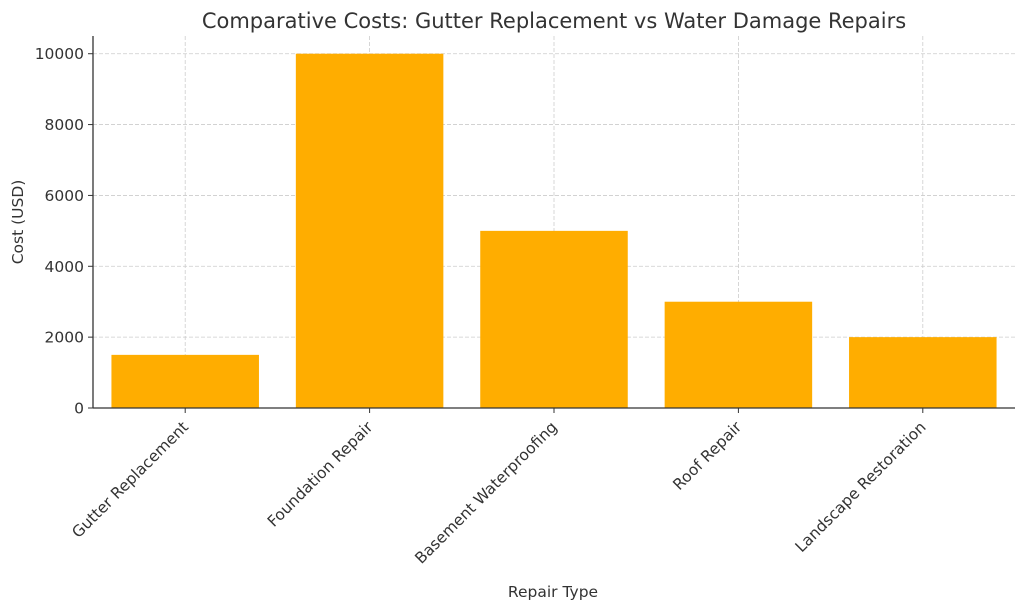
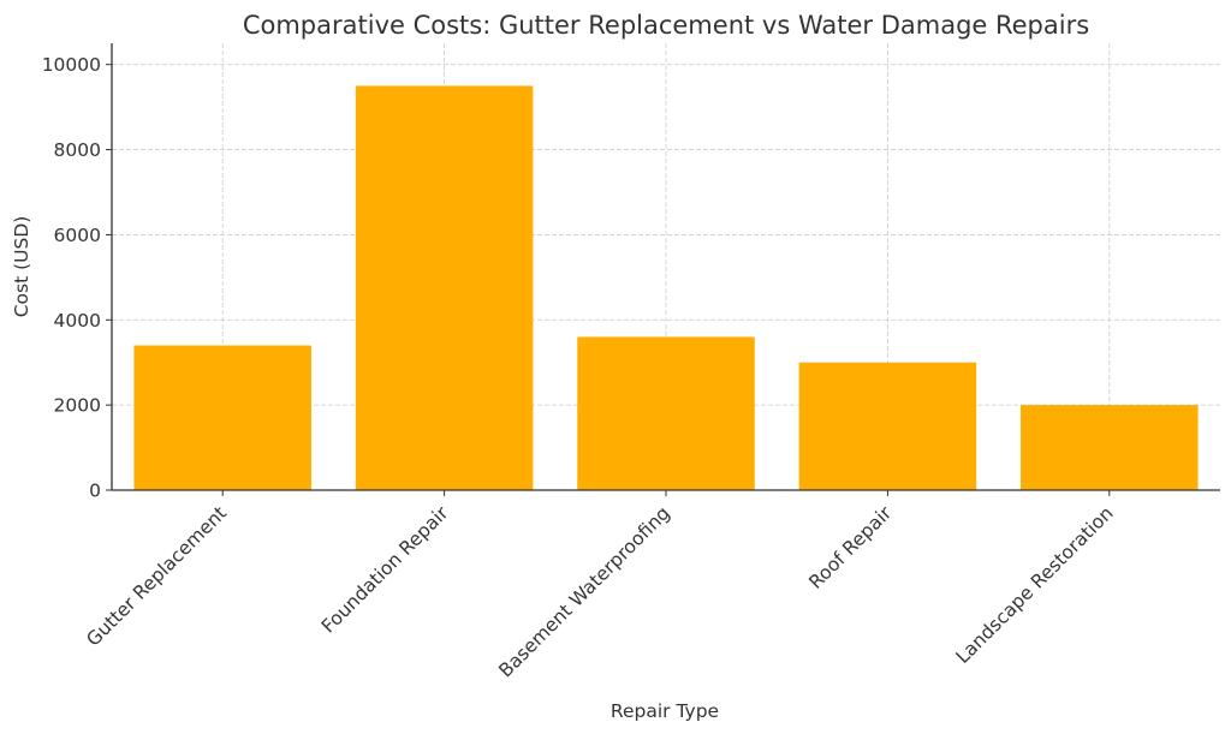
Gutter Replacement: 1500 -> 3400
Foundation Repair: 10000 -> 9500
Basement Waterproofing: 5000 -> 3600
